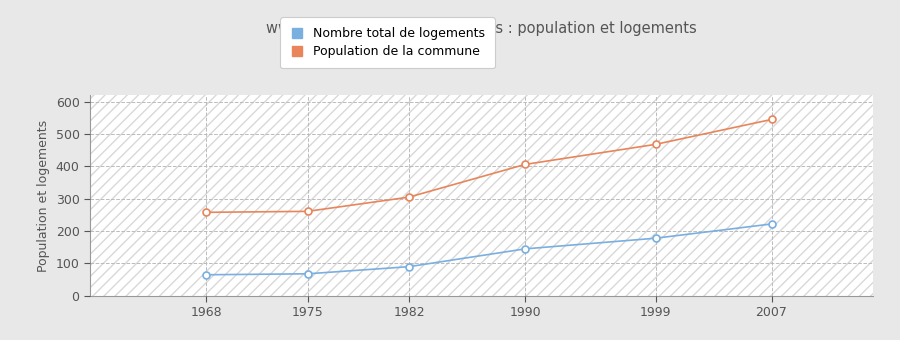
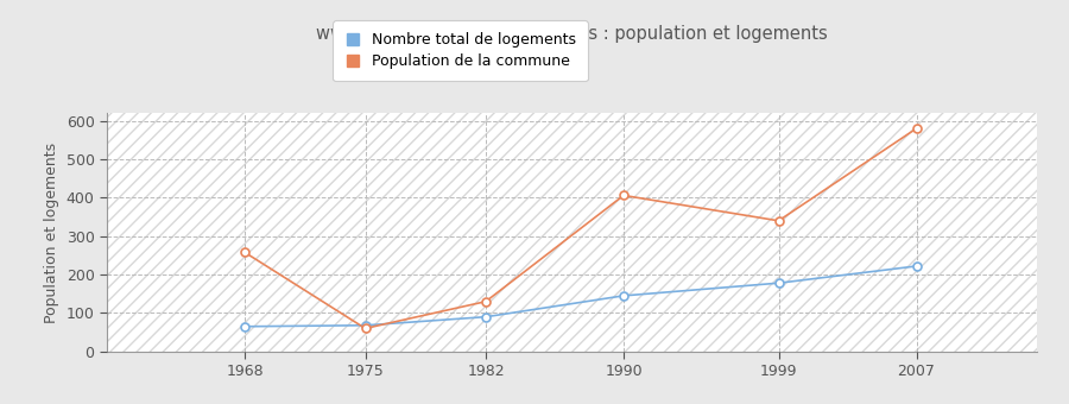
Population de la commune/1975: 261 -> 60
Population de la commune/1982: 305 -> 130
Population de la commune/1999: 468 -> 340
Population de la commune/2007: 545 -> 580
